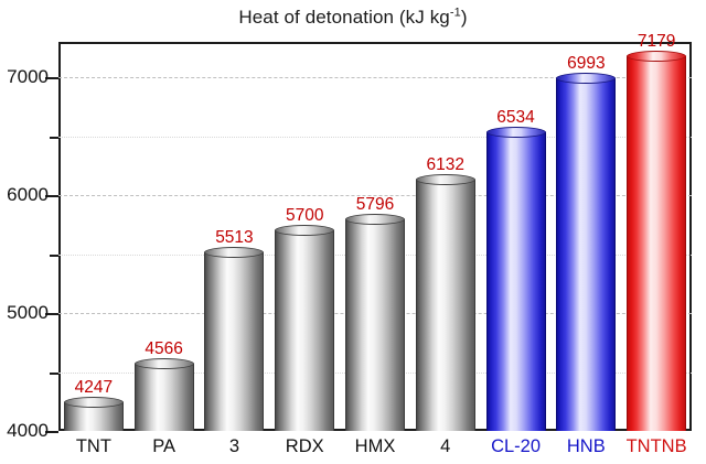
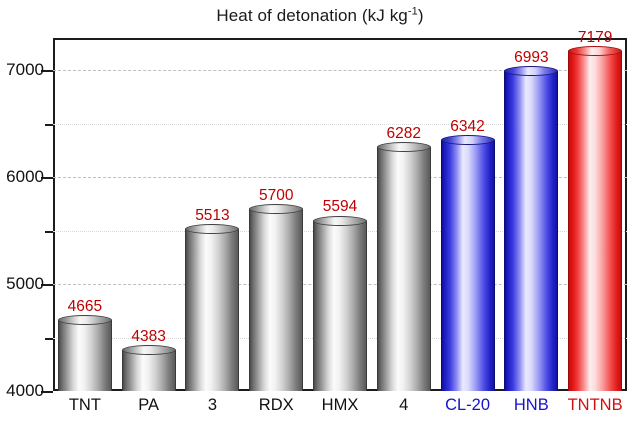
TNT: 4247 -> 4665
PA: 4566 -> 4383
HMX: 5796 -> 5594
4: 6132 -> 6282
CL-20: 6534 -> 6342
